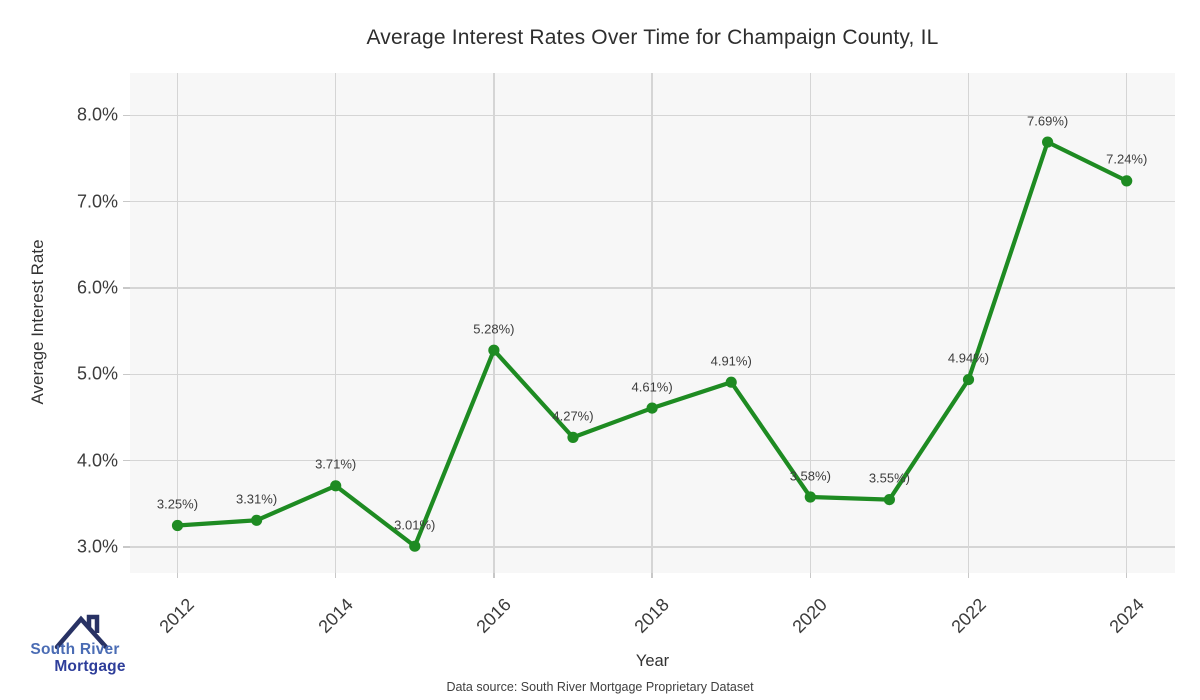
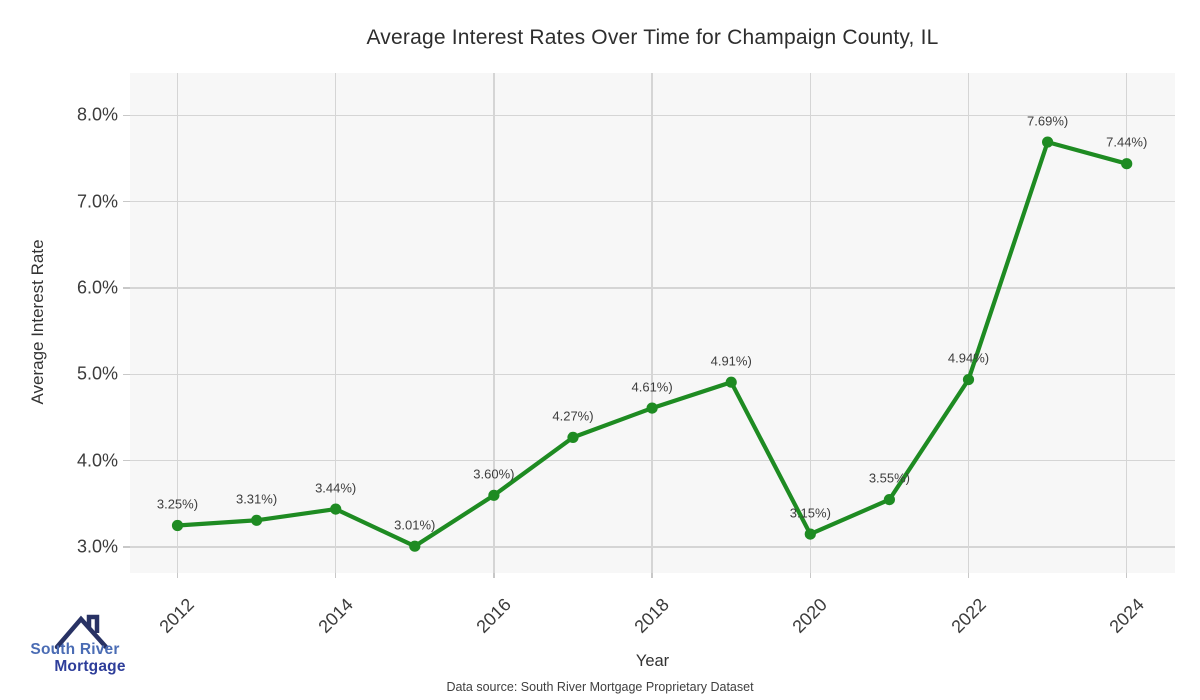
2014: 3.71% -> 3.44%
2016: 5.28% -> 3.60%
2020: 3.58% -> 3.15%
2024: 7.24% -> 7.44%
